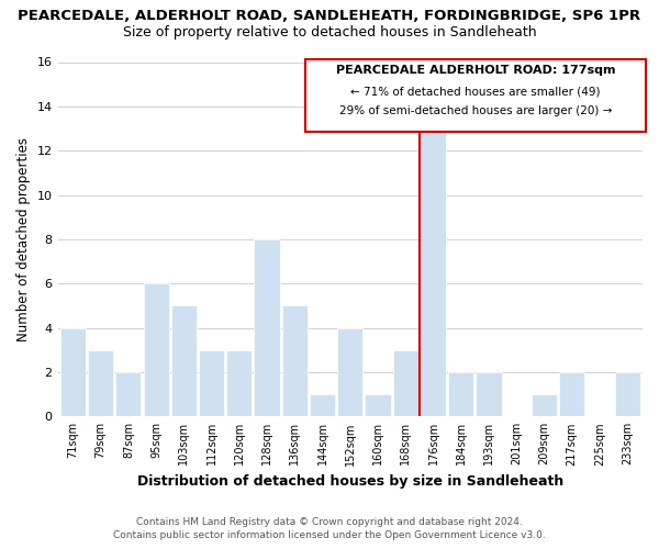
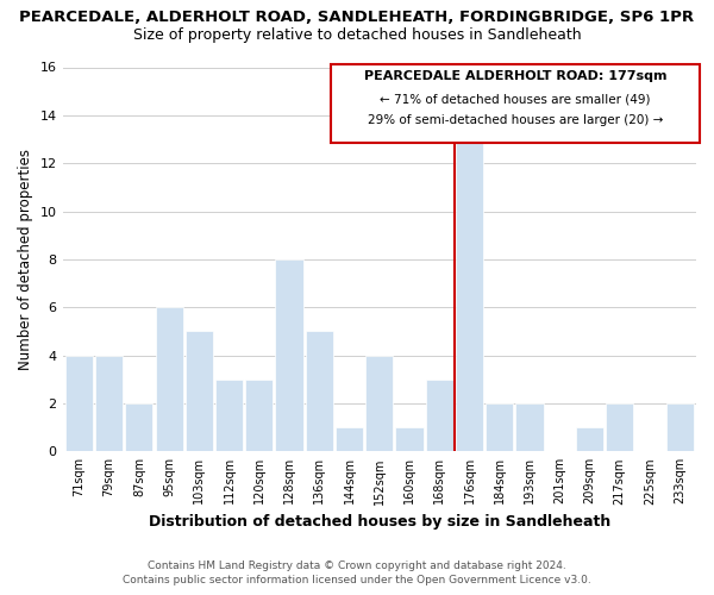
79sqm: 3 -> 4
